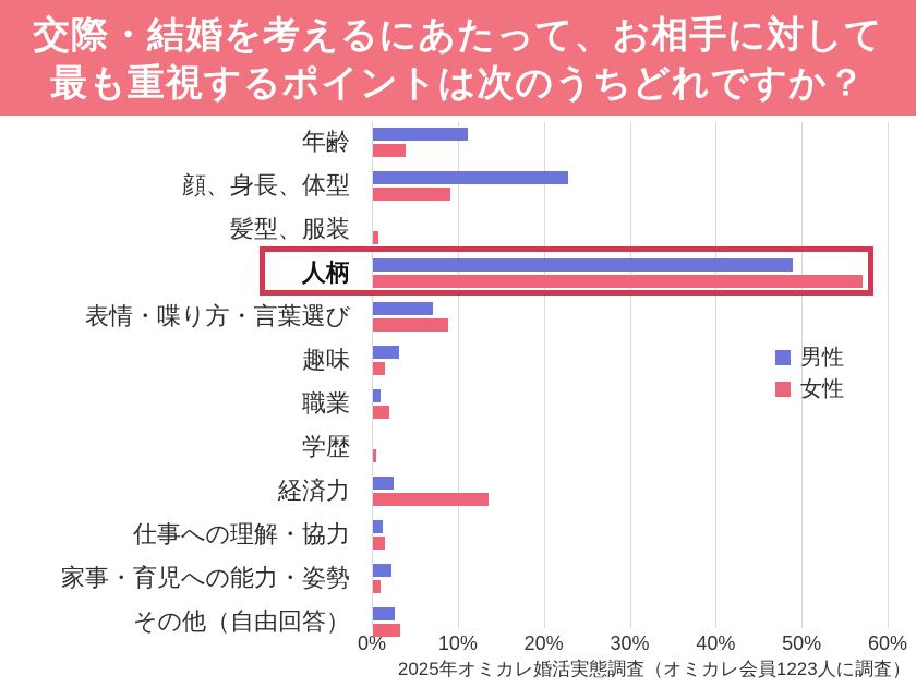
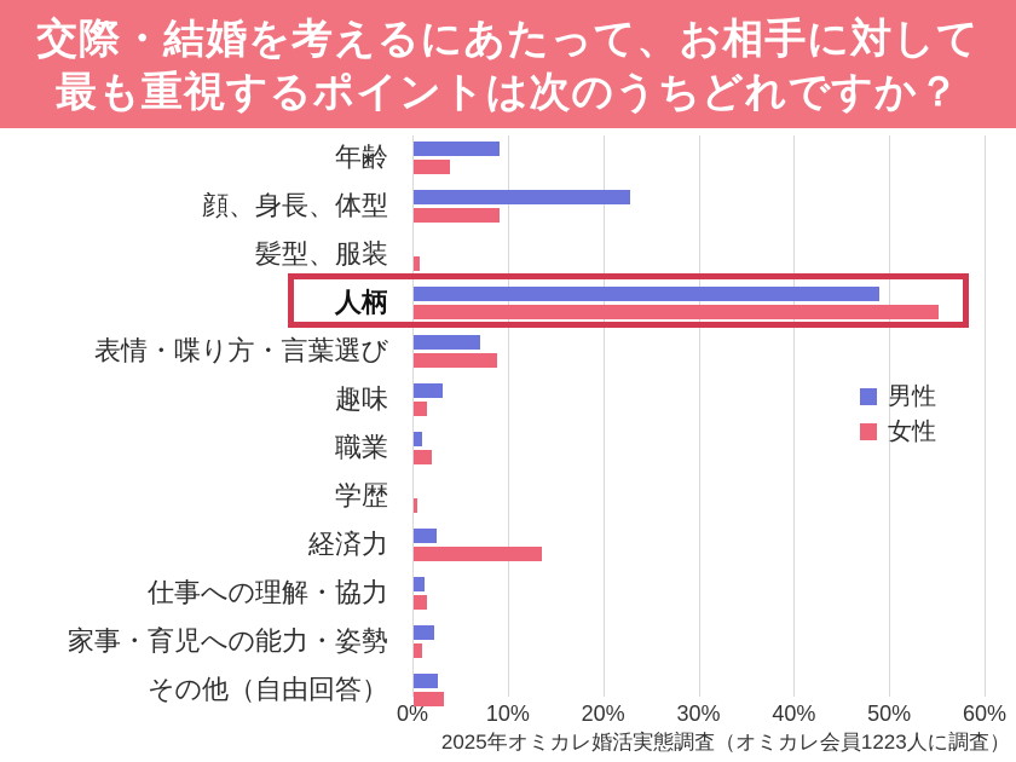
男性/年齢: 11% -> 9%
女性/人柄: 57% -> 55%
